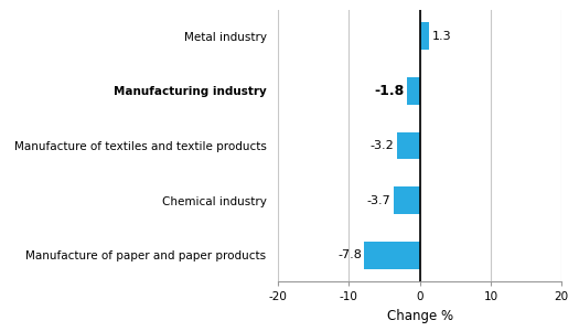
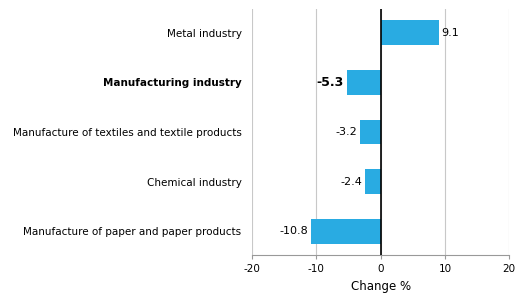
Metal industry: 1.3 -> 9.1
Manufacturing industry: -1.8 -> -5.3
Chemical industry: -3.7 -> -2.4
Manufacture of paper and paper products: -7.8 -> -10.8
